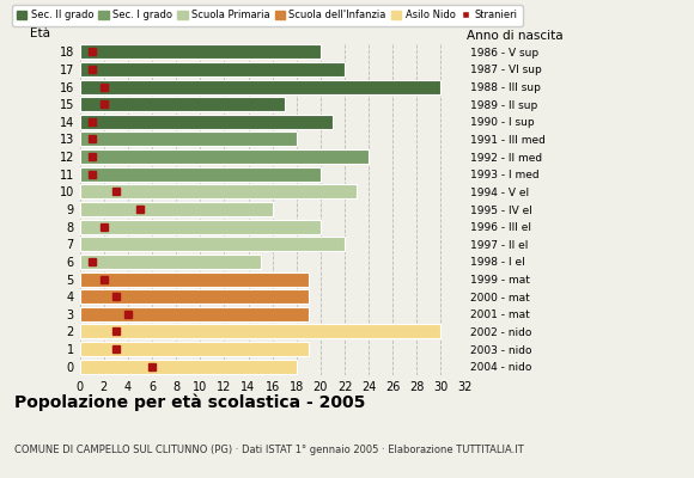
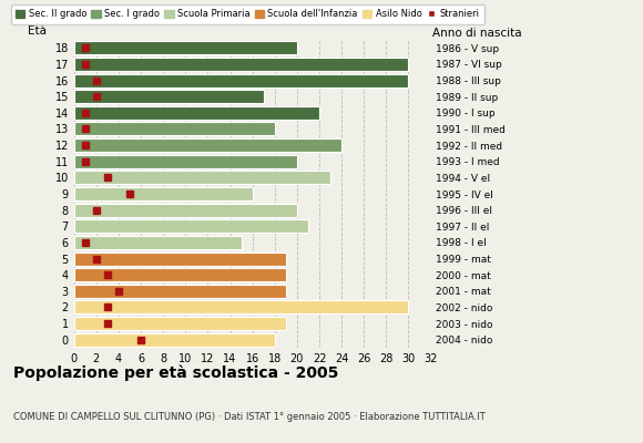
17: 22 -> 30
14: 21 -> 22
7: 22 -> 21
